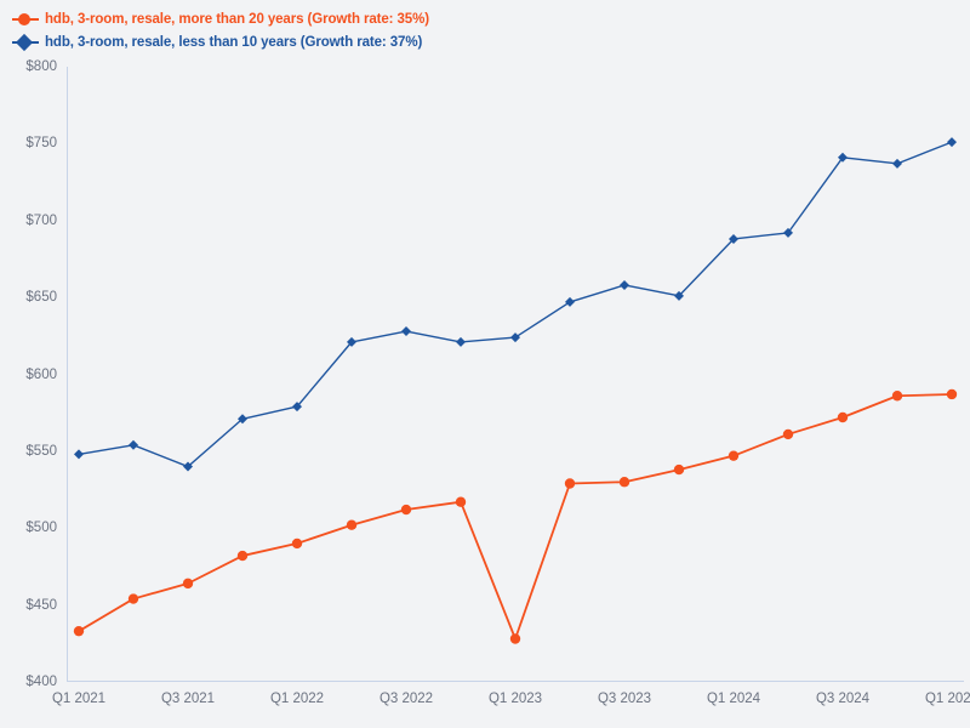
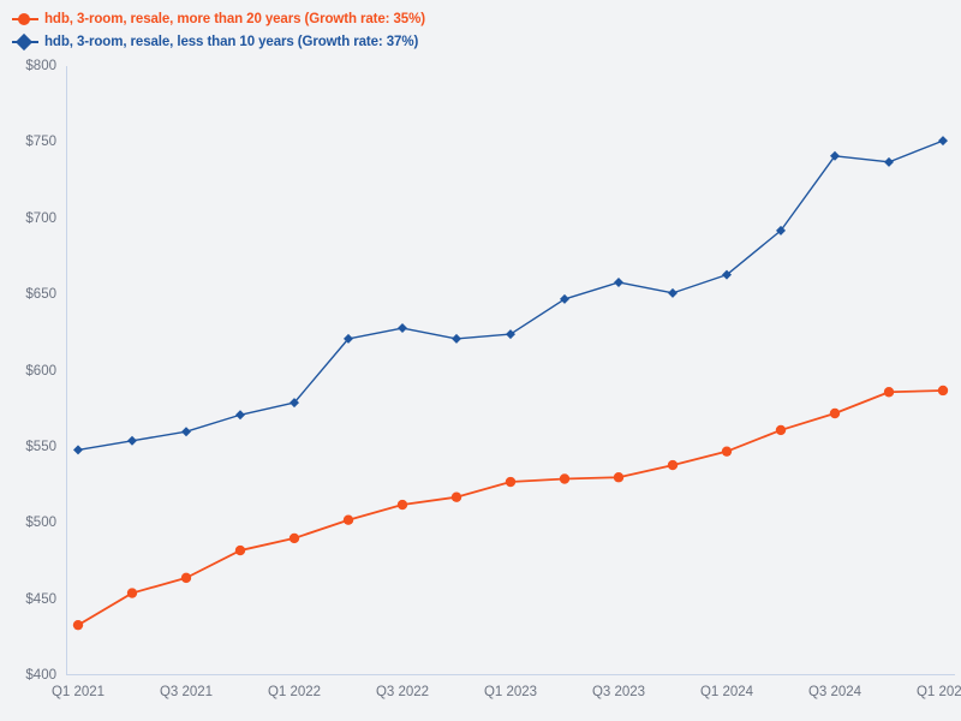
hdb, 3-room, resale, less than 10 years (Growth rate: 37%)/Q3 2021: $540 -> $560
hdb, 3-room, resale, more than 20 years (Growth rate: 35%)/Q1 2023: $428 -> $527
hdb, 3-room, resale, less than 10 years (Growth rate: 37%)/Q1 2024: $688 -> $663
